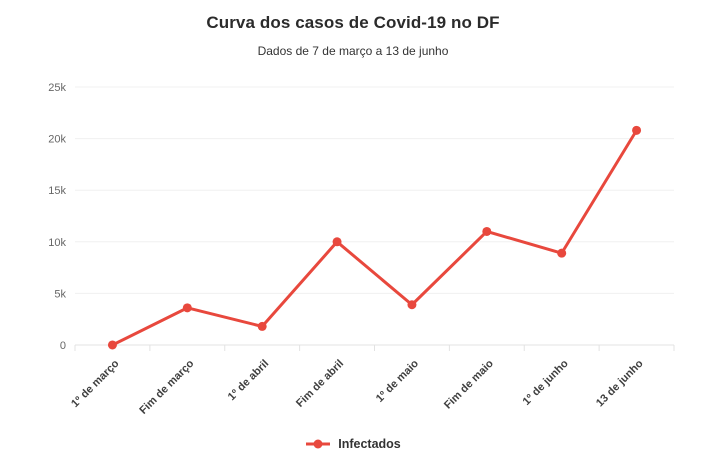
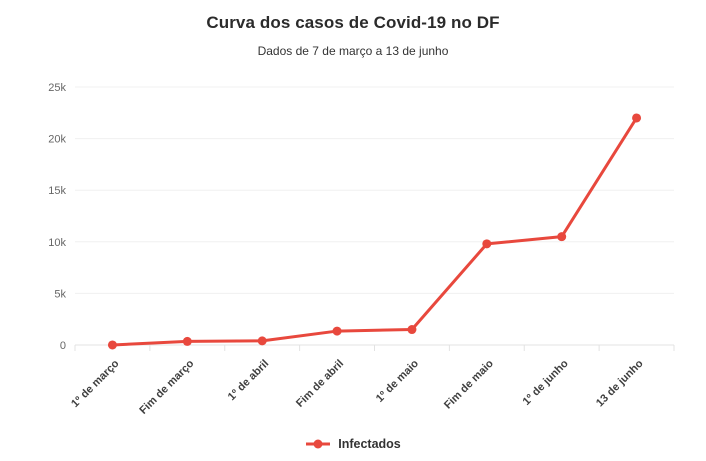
Fim de março: 3.6k -> 0.4k
1º de abril: 1.8k -> 0.4k
Fim de abril: 10.0k -> 1.4k
1º de maio: 3.9k -> 1.5k
Fim de maio: 11.0k -> 9.8k
1º de junho: 8.9k -> 10.5k
13 de junho: 20.8k -> 22.0k
